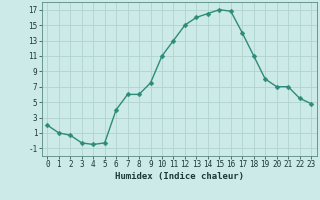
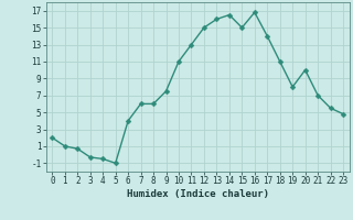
5: -0.3 -> -1.0
15: 17.0 -> 15.0
20: 7.0 -> 10.0
